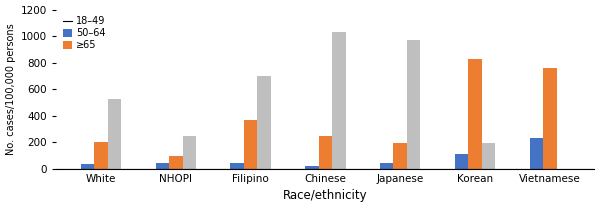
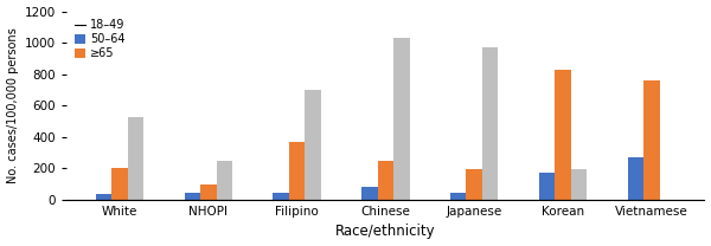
50–64/Chinese: 20 -> 80
50–64/Korean: 110 -> 170
50–64/Vietnamese: 230 -> 270
